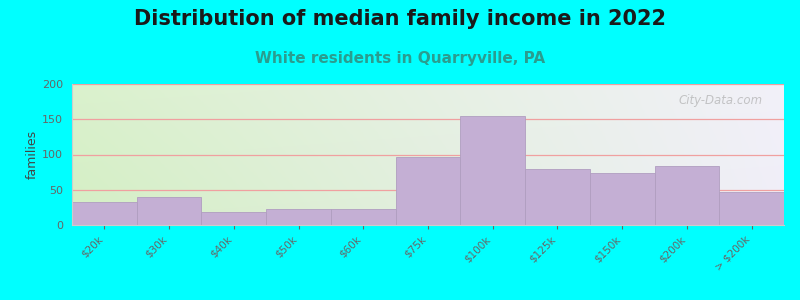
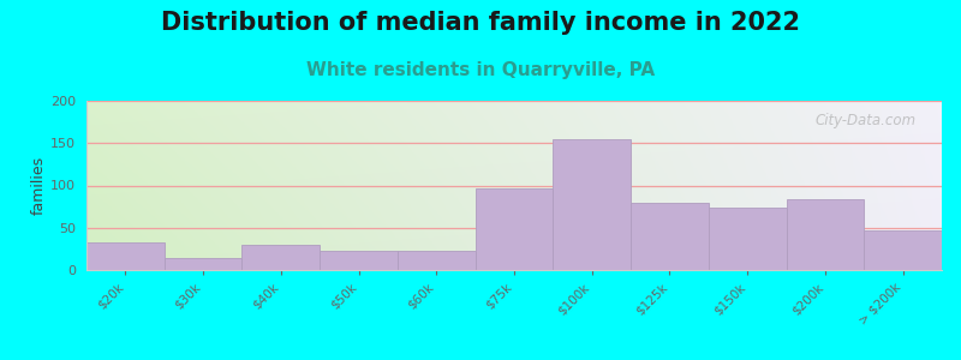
$30k: 40 -> 14
$40k: 18 -> 30
